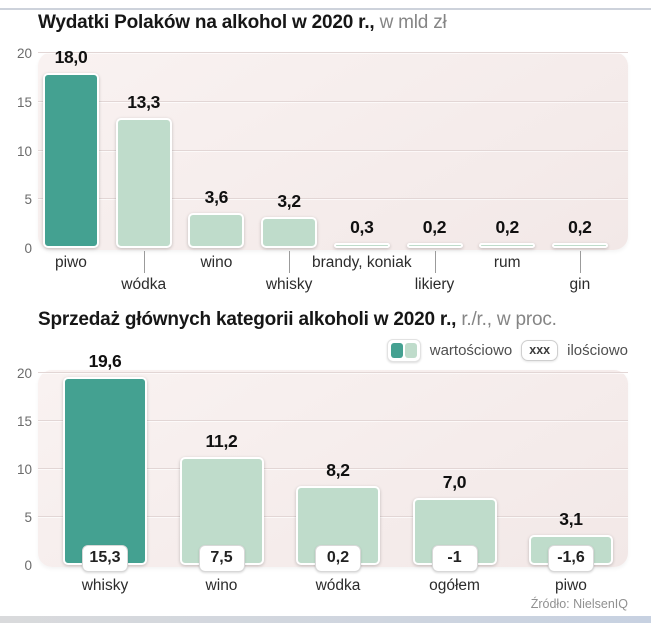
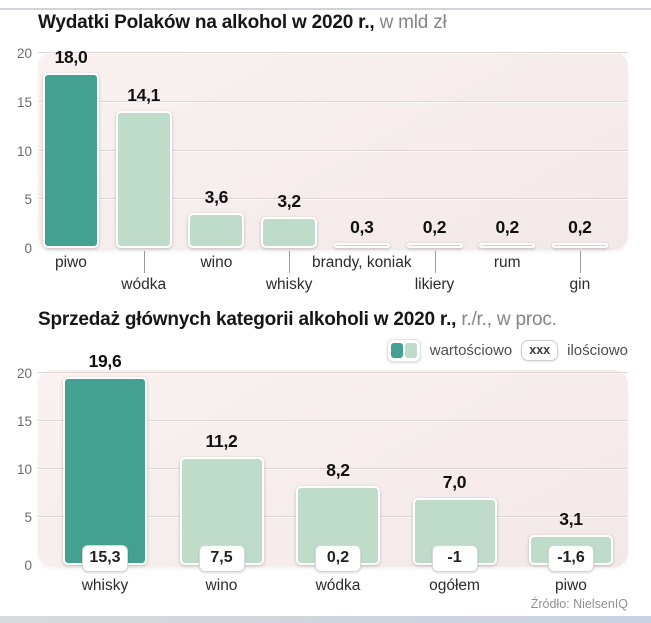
Wydatki Polaków na alkohol w 2020 r.,/wódka: 13,3 -> 14,1
